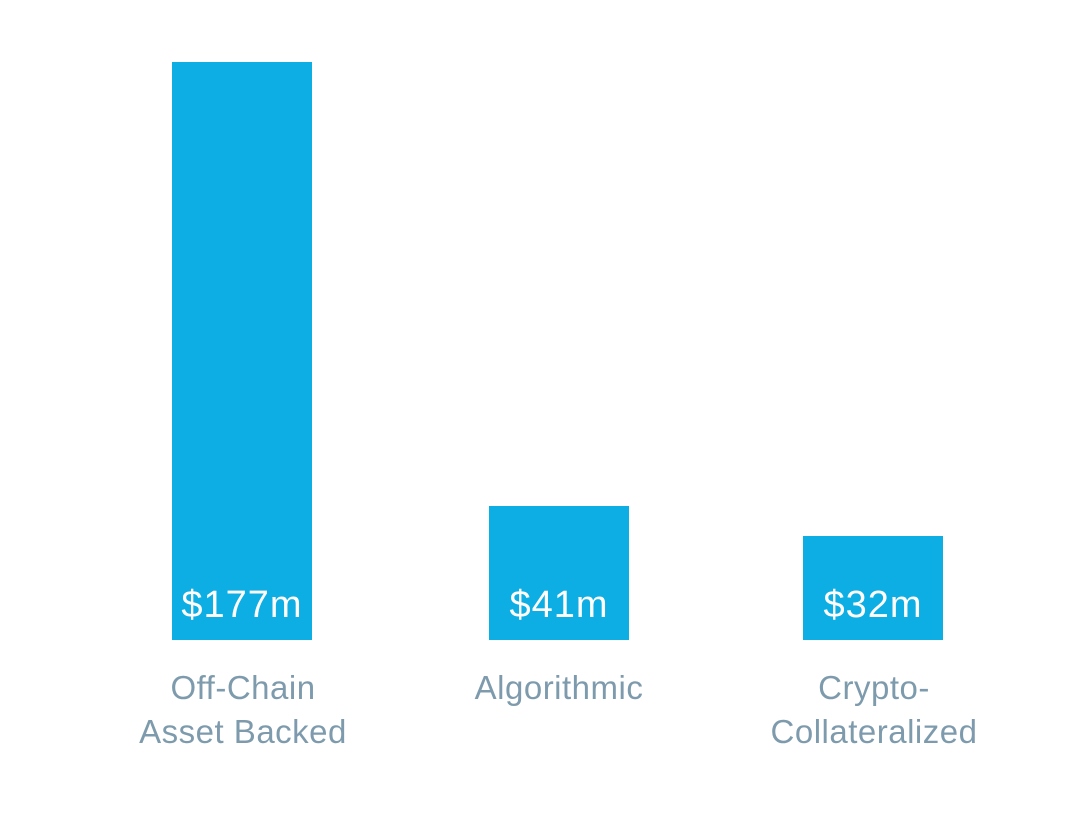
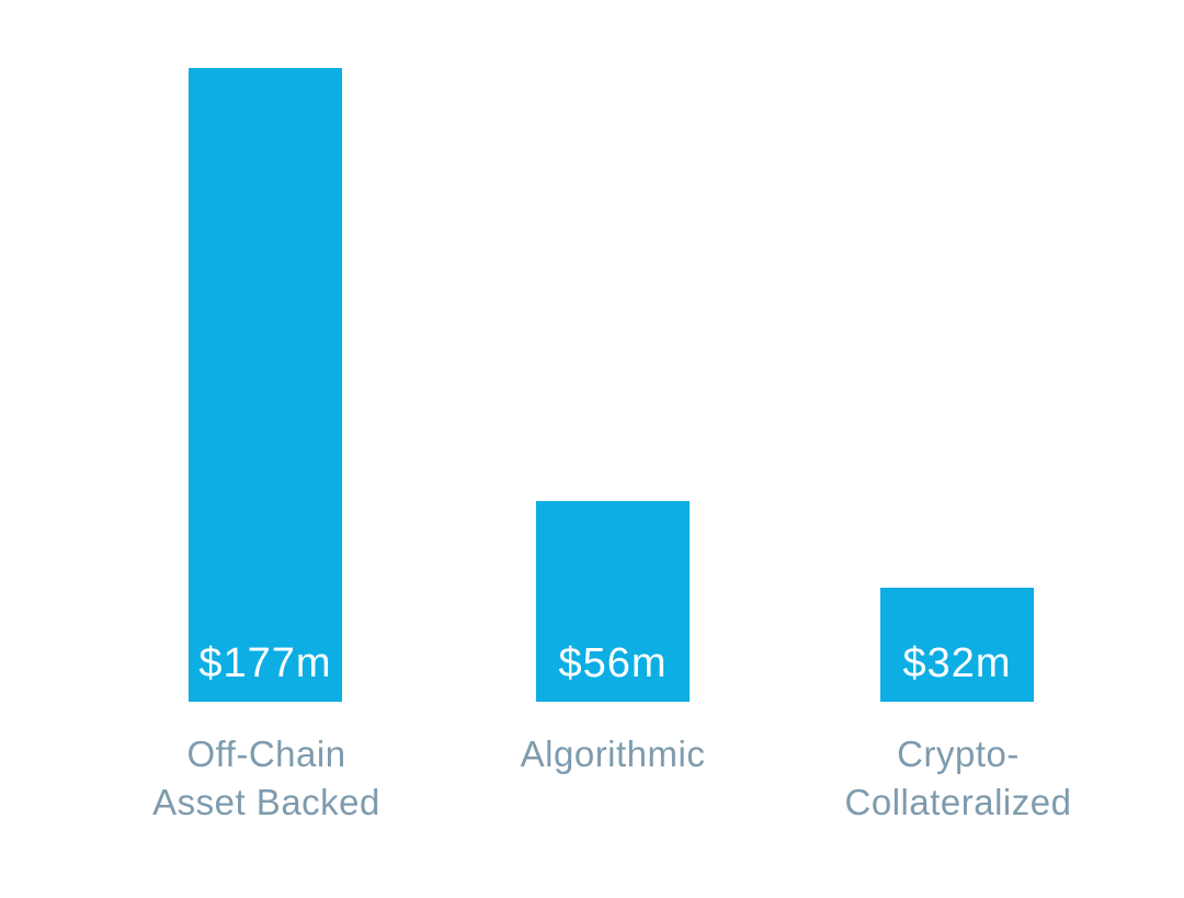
Algorithmic: $41m -> $56m
